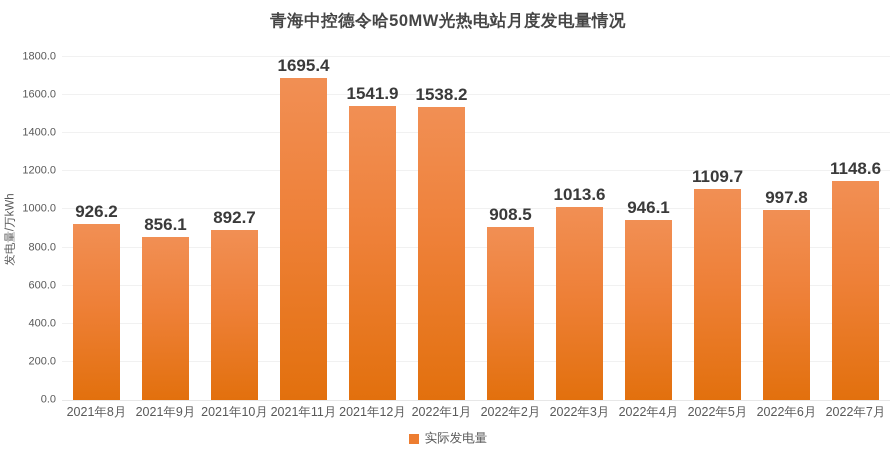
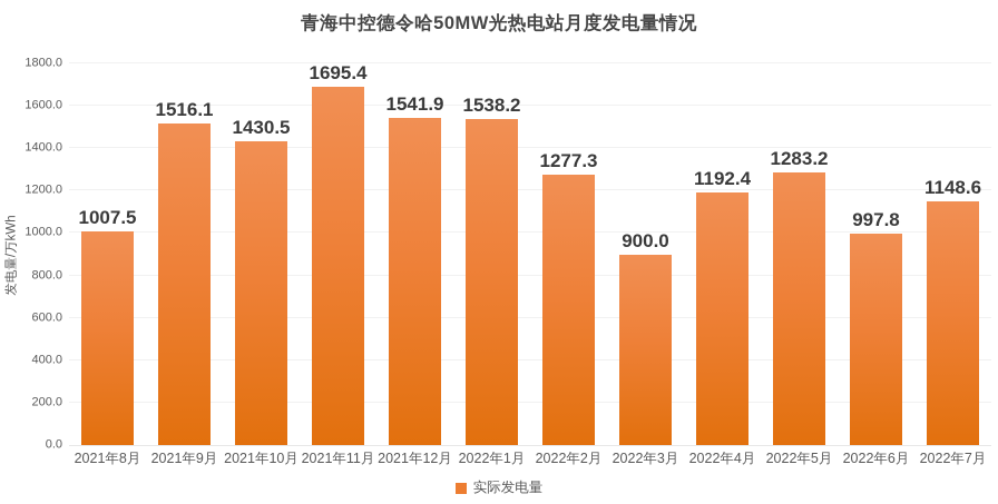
2021年8月: 926.2 -> 1007.5
2021年9月: 856.1 -> 1516.1
2021年10月: 892.7 -> 1430.5
2022年2月: 908.5 -> 1277.3
2022年3月: 1013.6 -> 900.0
2022年4月: 946.1 -> 1192.4
2022年5月: 1109.7 -> 1283.2
